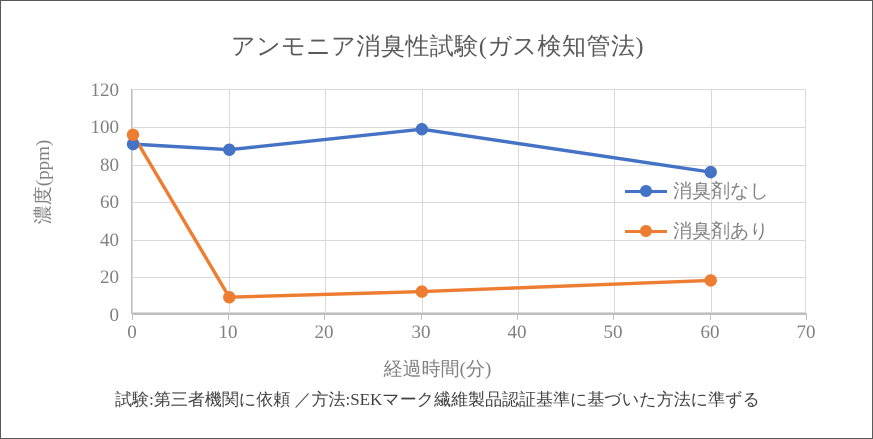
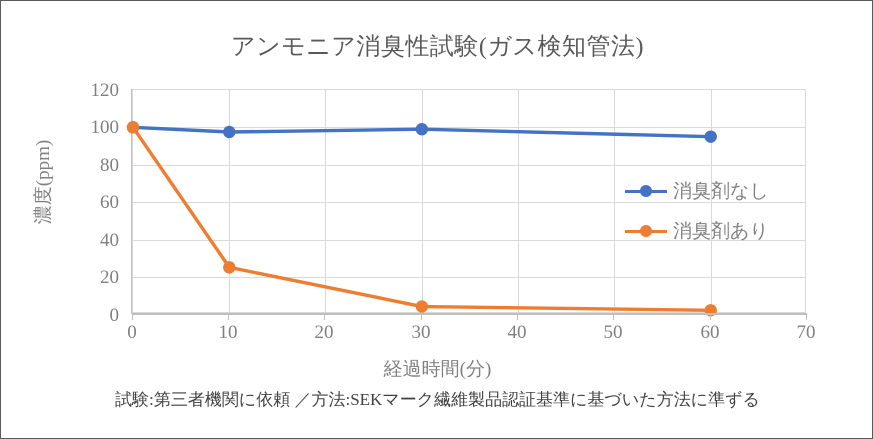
消臭剤なし/0: 91 -> 100
消臭剤あり/0: 96 -> 100
消臭剤なし/10: 88 -> 98
消臭剤あり/10: 9 -> 25
消臭剤あり/30: 12 -> 4
消臭剤なし/60: 76 -> 95
消臭剤あり/60: 18 -> 2
